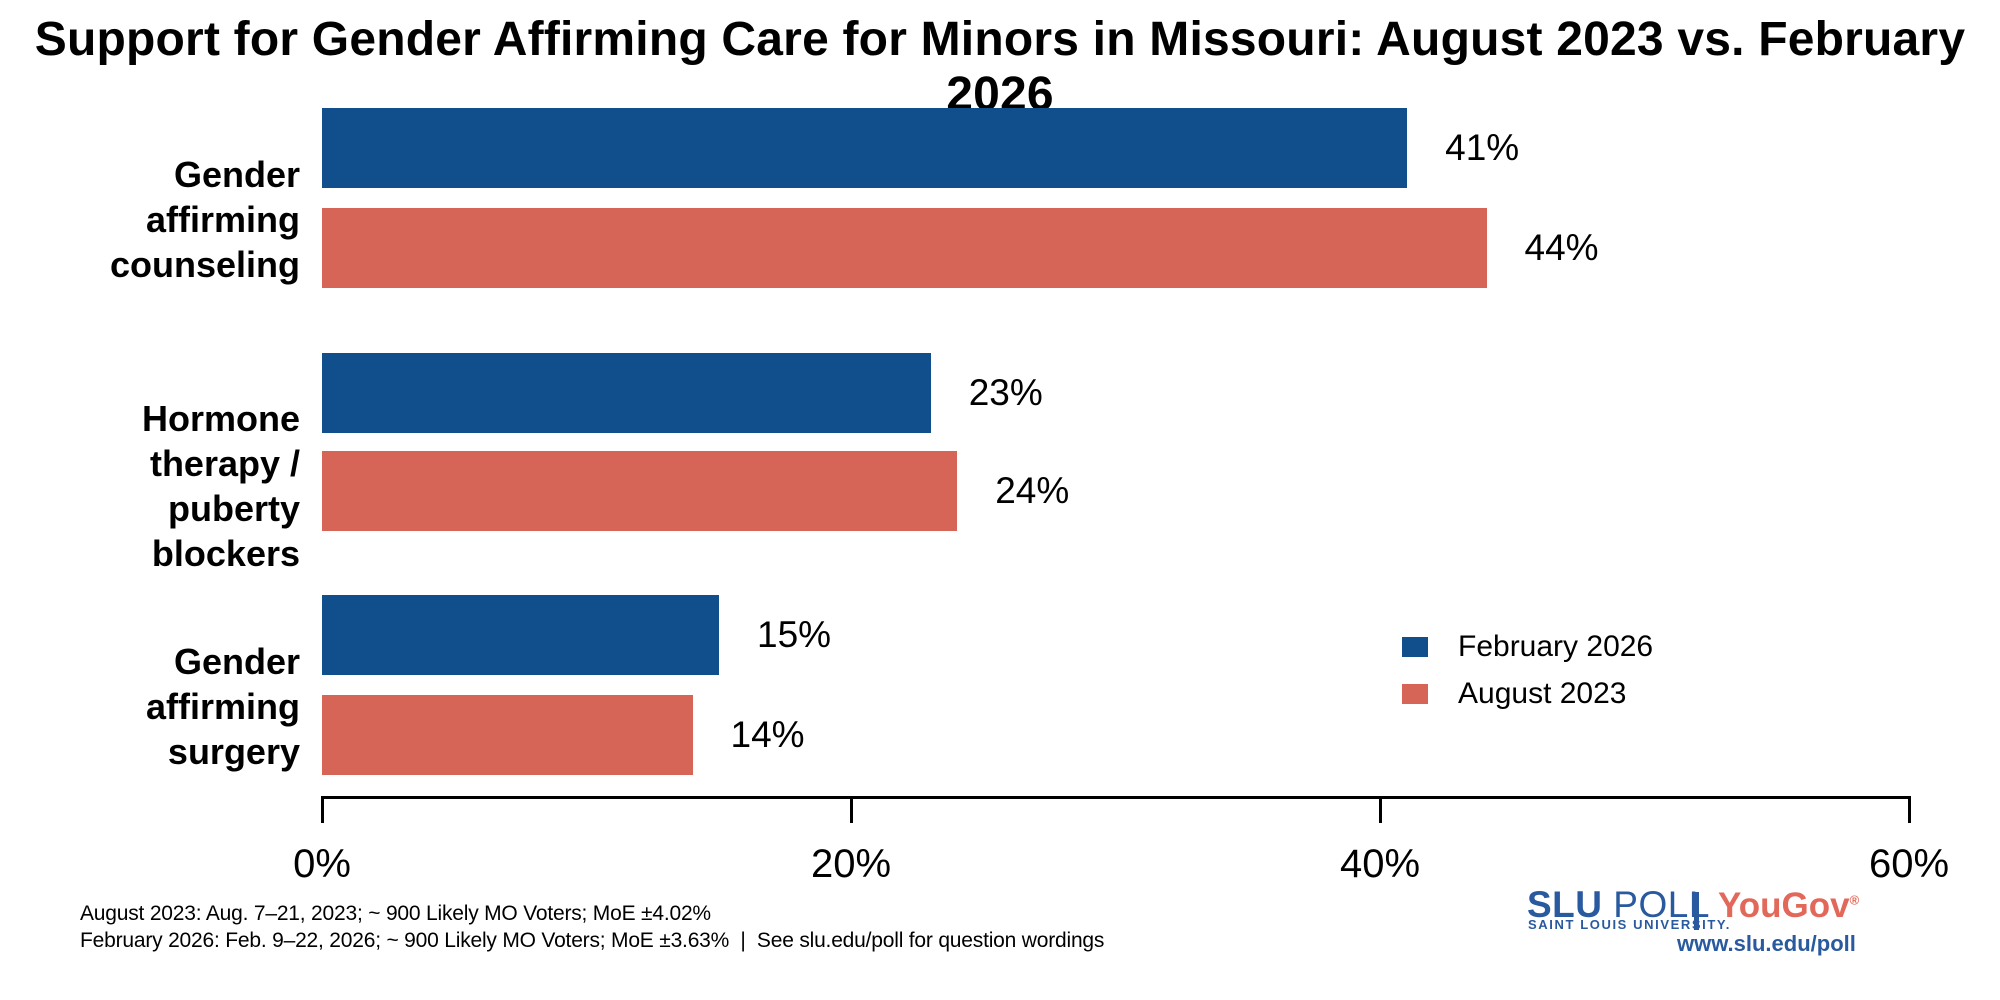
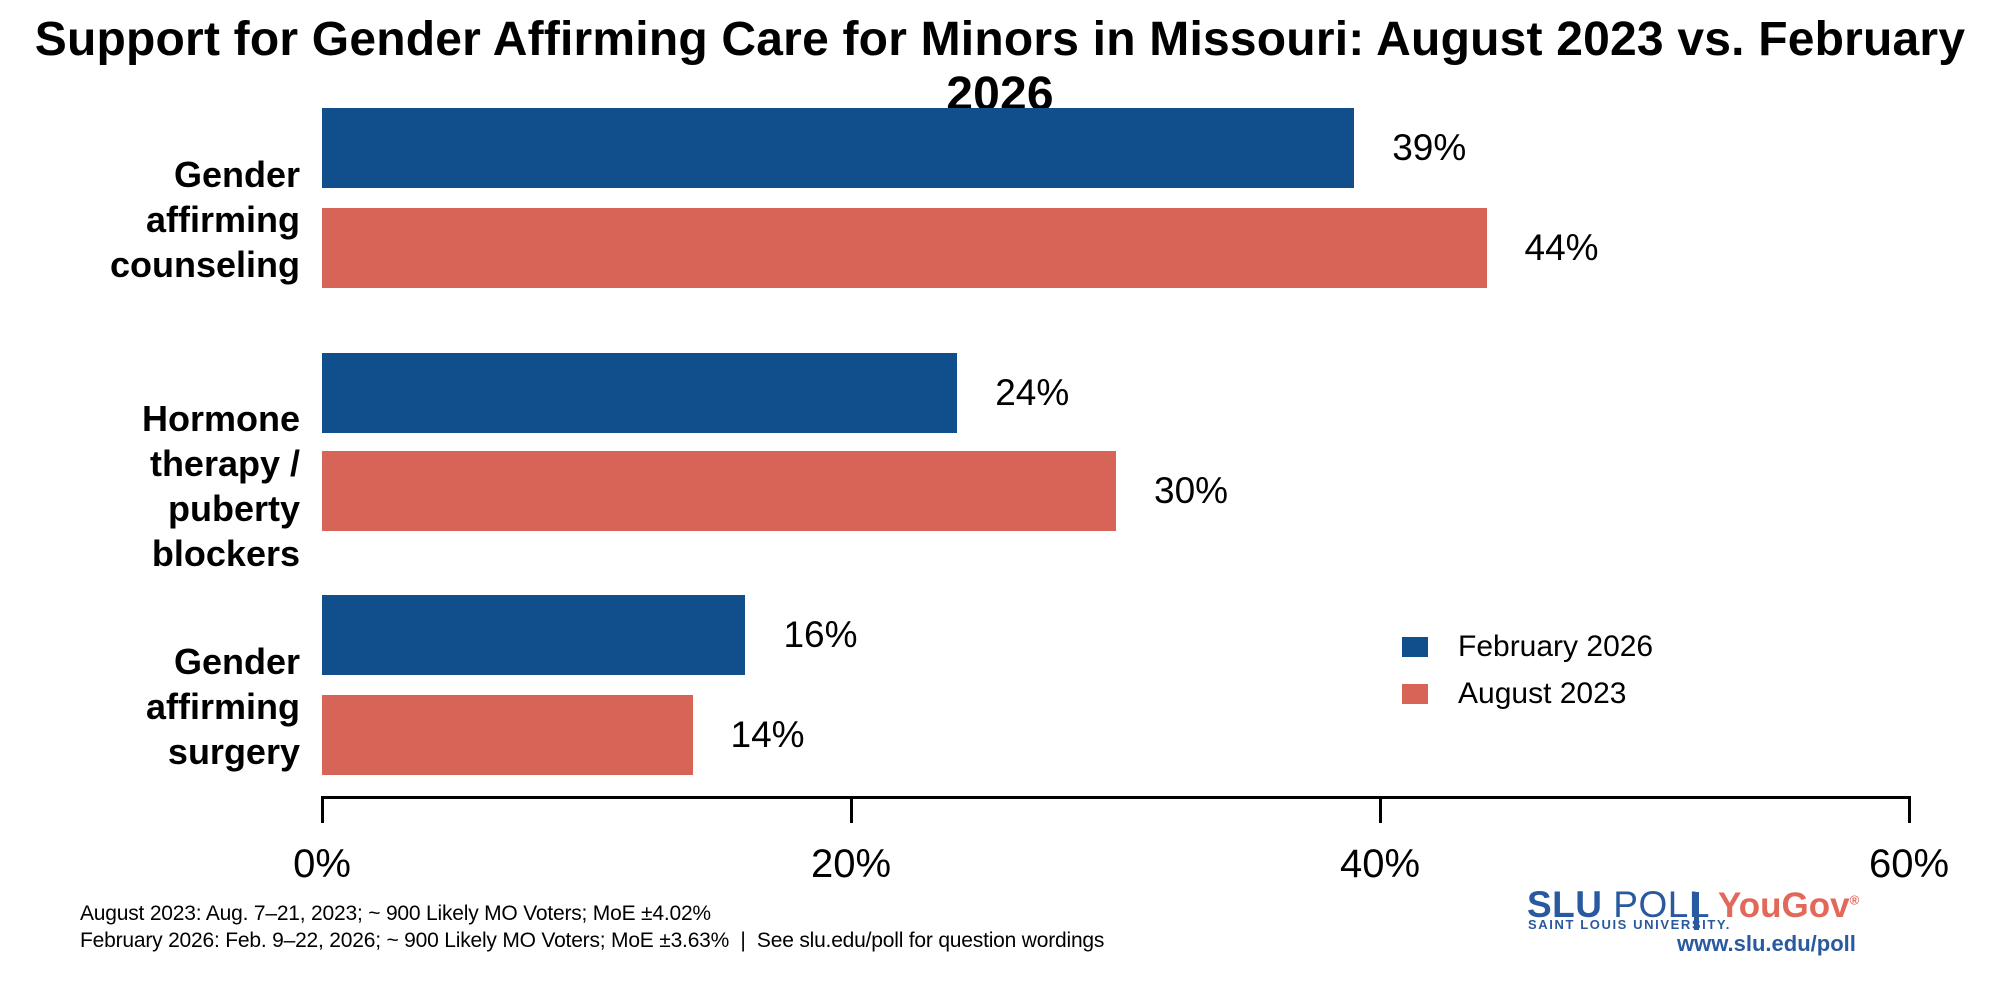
February 2026/Gender affirming counseling: 41% -> 39%
February 2026/Hormone therapy / puberty blockers: 23% -> 24%
August 2023/Hormone therapy / puberty blockers: 24% -> 30%
February 2026/Gender affirming surgery: 15% -> 16%
